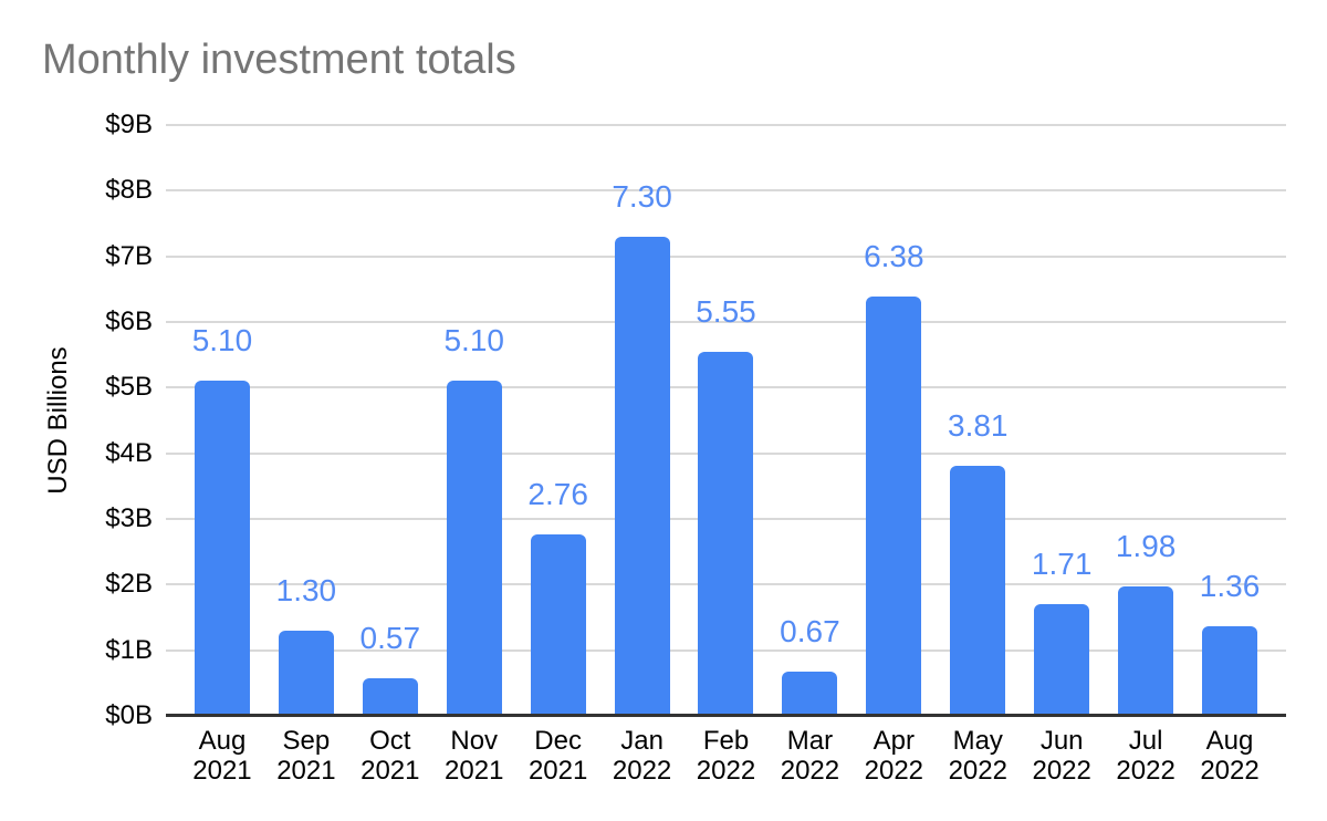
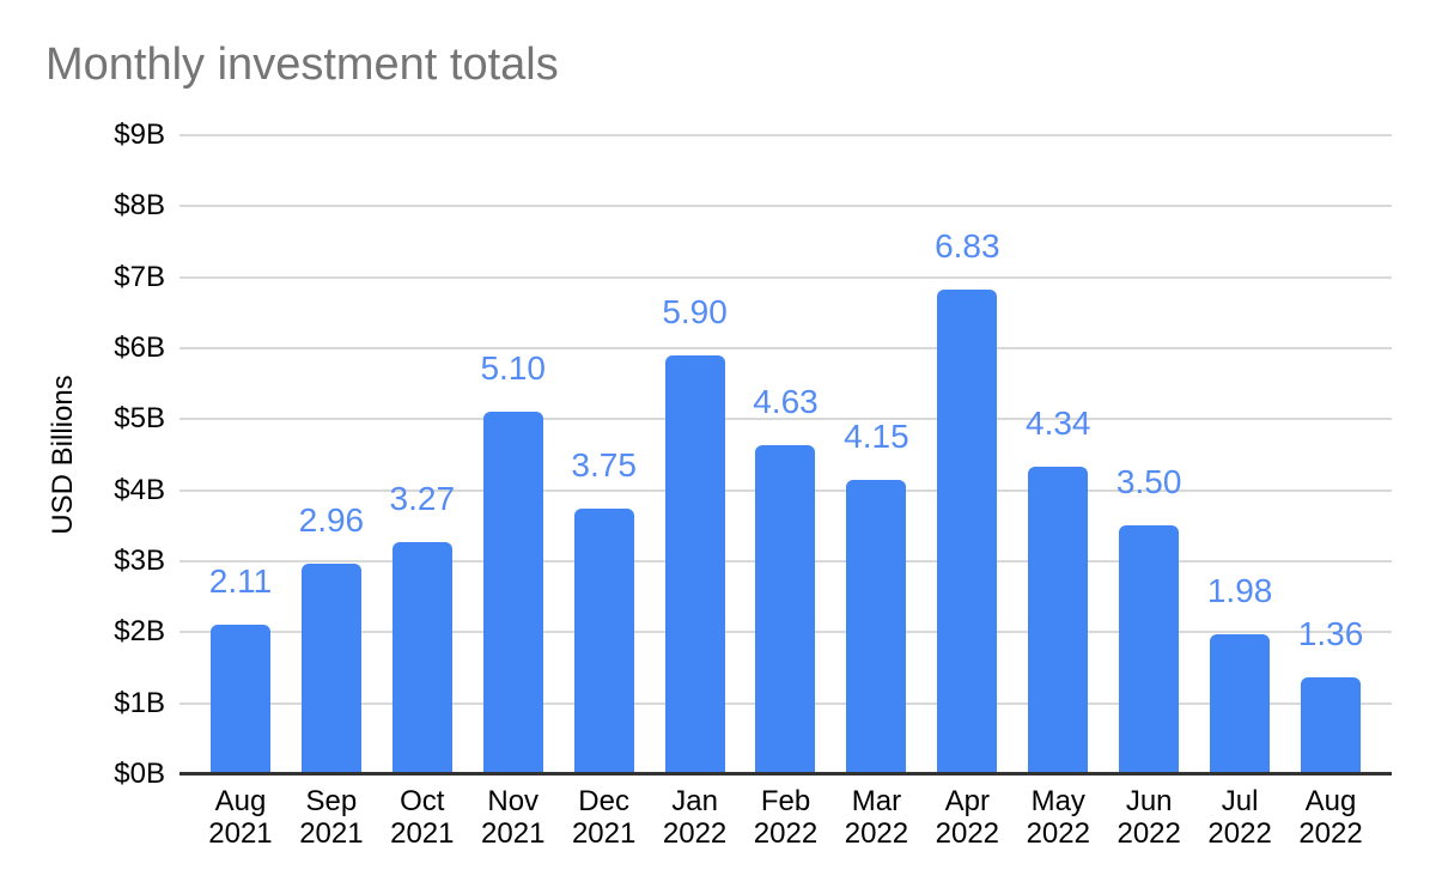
Aug 2021: 5.10 -> 2.11
Sep 2021: 1.30 -> 2.96
Oct 2021: 0.57 -> 3.27
Dec 2021: 2.76 -> 3.75
Jan 2022: 7.30 -> 5.90
Feb 2022: 5.55 -> 4.63
Mar 2022: 0.67 -> 4.15
Apr 2022: 6.38 -> 6.83
May 2022: 3.81 -> 4.34
Jun 2022: 1.71 -> 3.50
